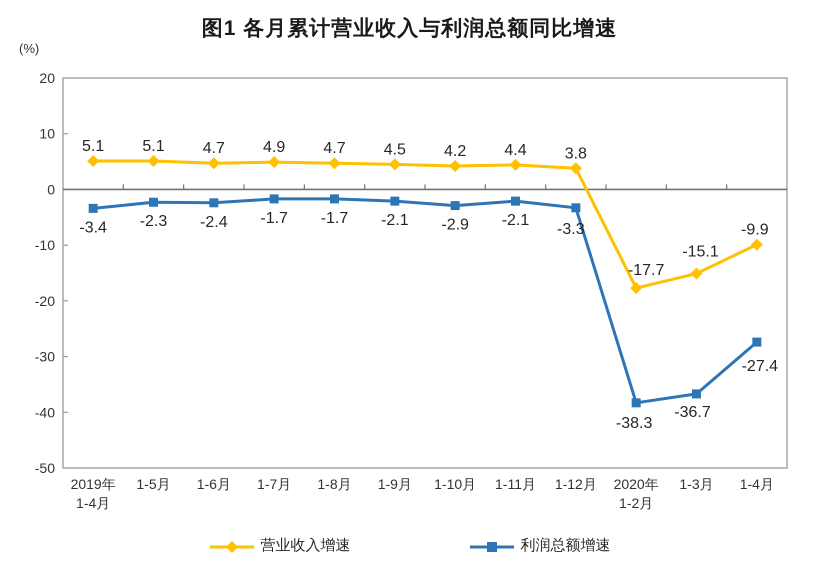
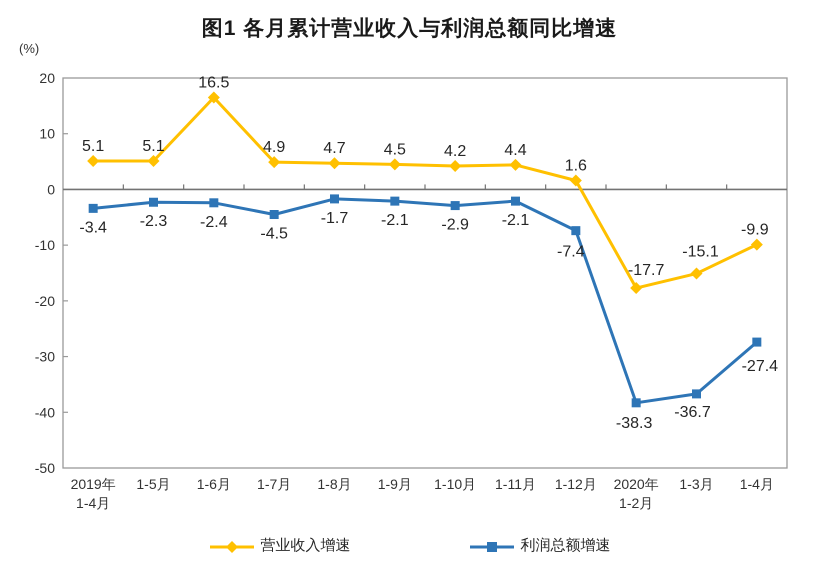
营业收入增速/1-6月: 4.7 -> 16.5
利润总额增速/1-7月: -1.7 -> -4.5
营业收入增速/1-12月: 3.8 -> 1.6
利润总额增速/1-12月: -3.3 -> -7.4
